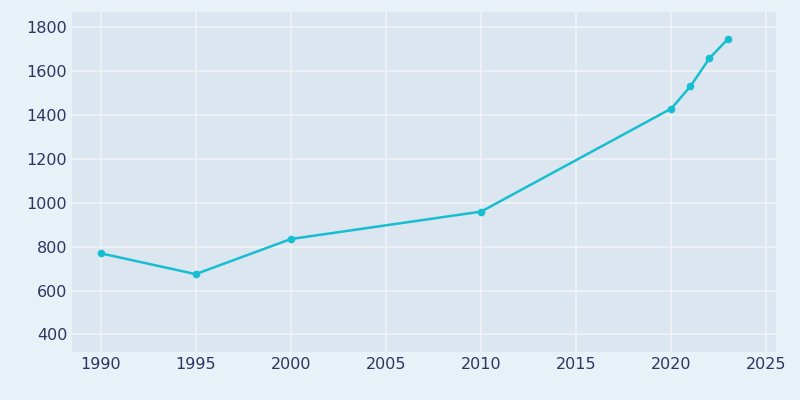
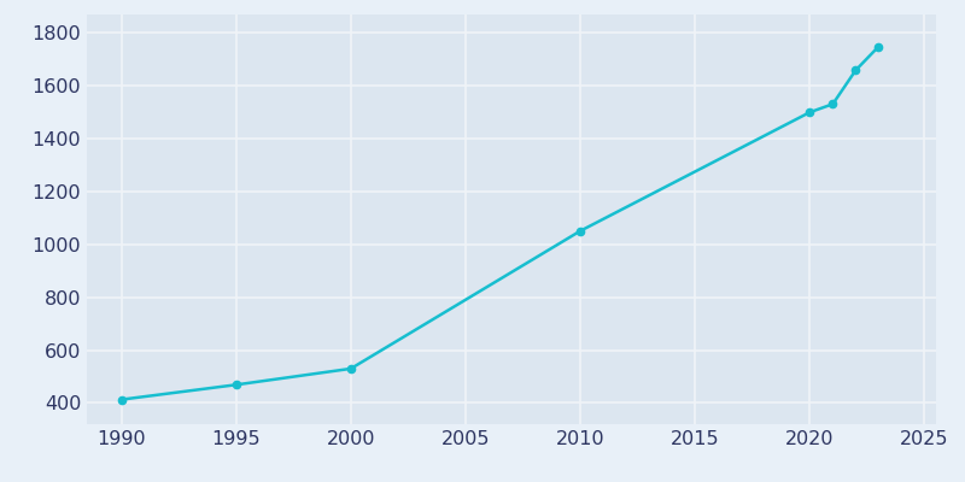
1990: 770 -> 413
1995: 675 -> 469
2000: 835 -> 530
2010: 960 -> 1051
2020: 1430 -> 1500
